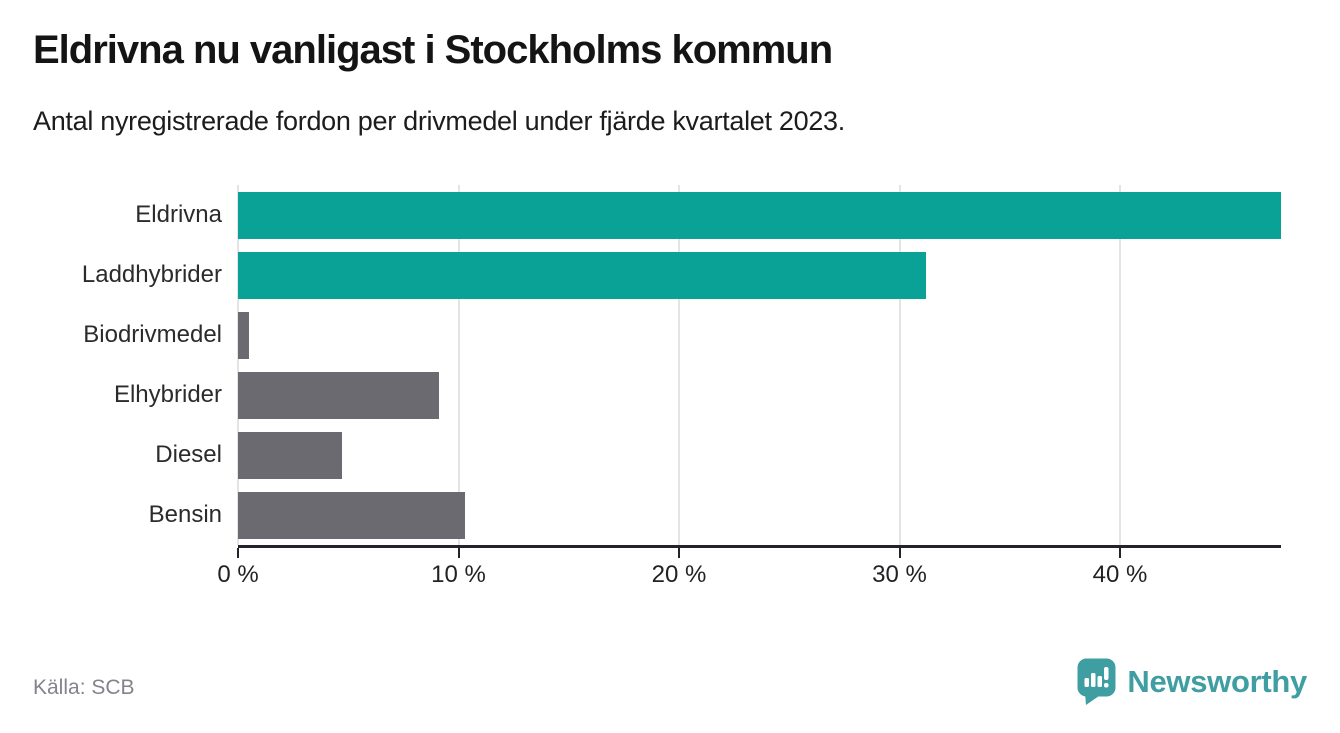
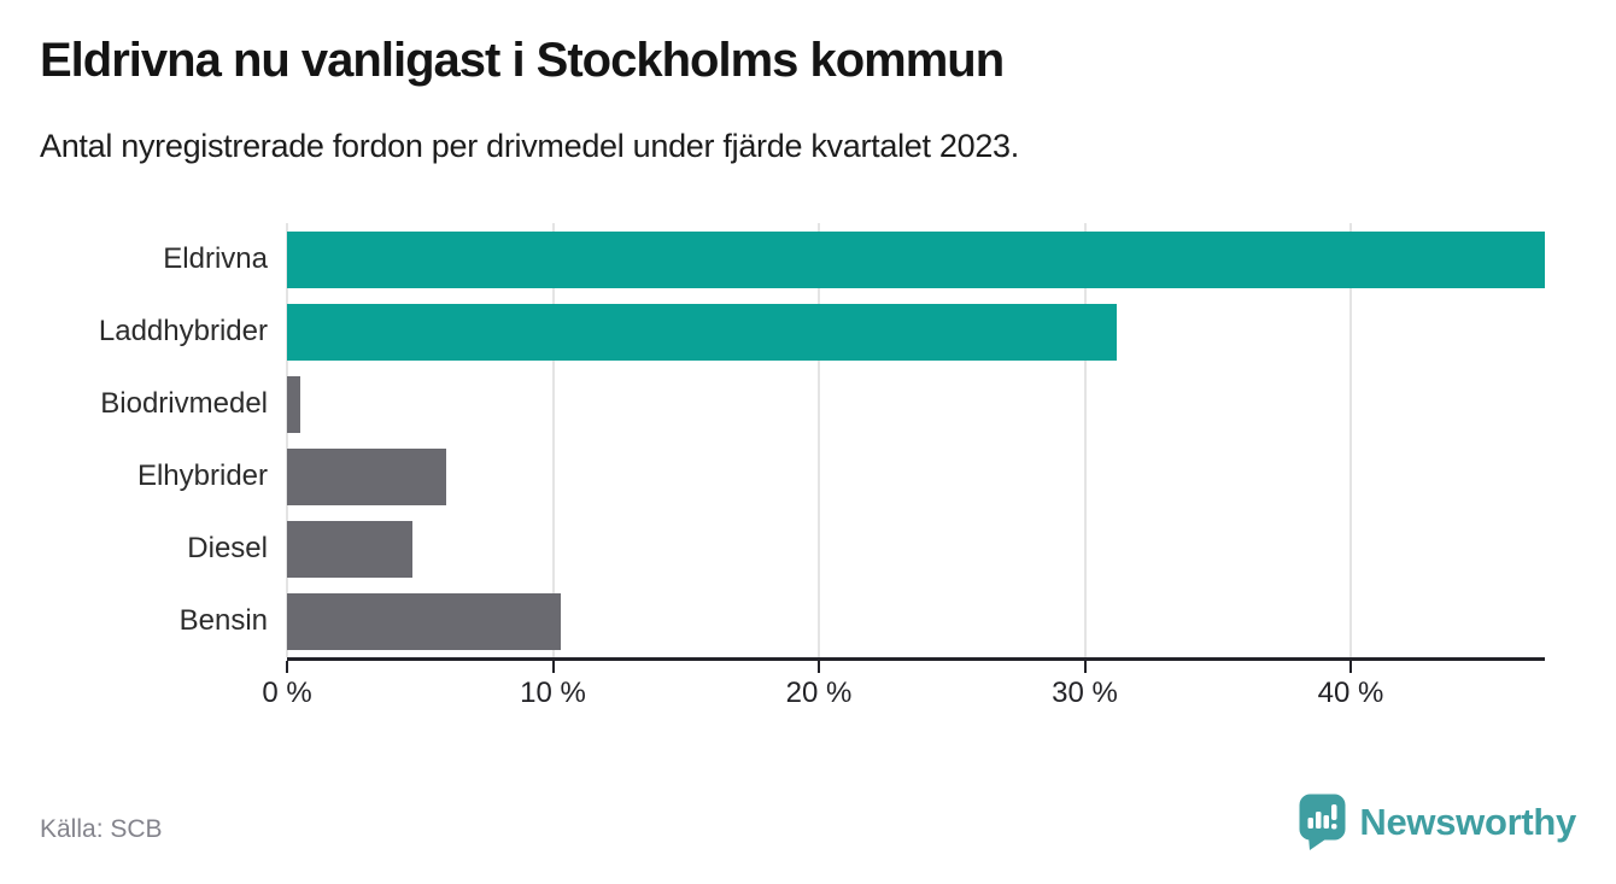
Elhybrider: 9.1% -> 6.0%
